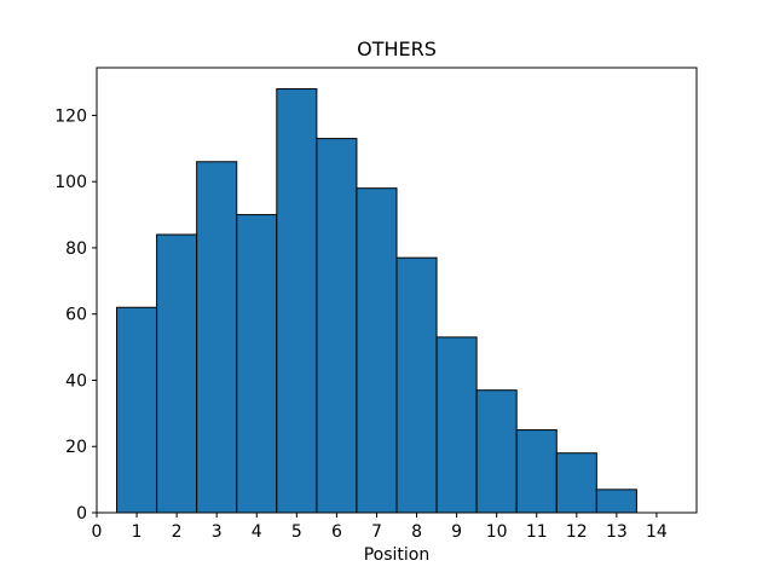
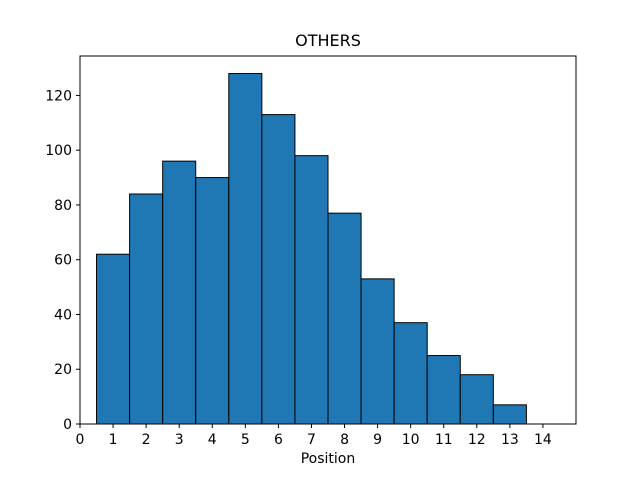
3: 106 -> 96
